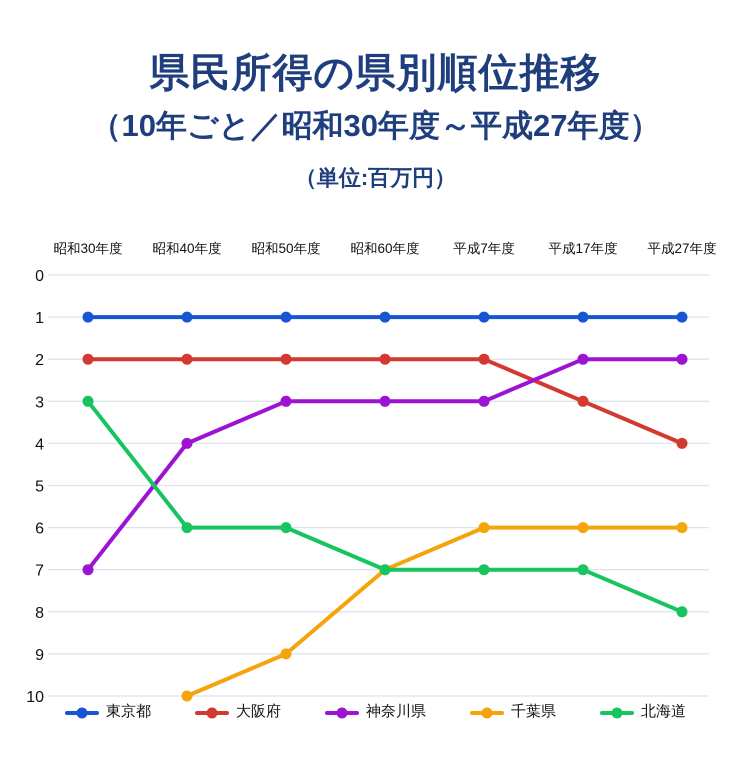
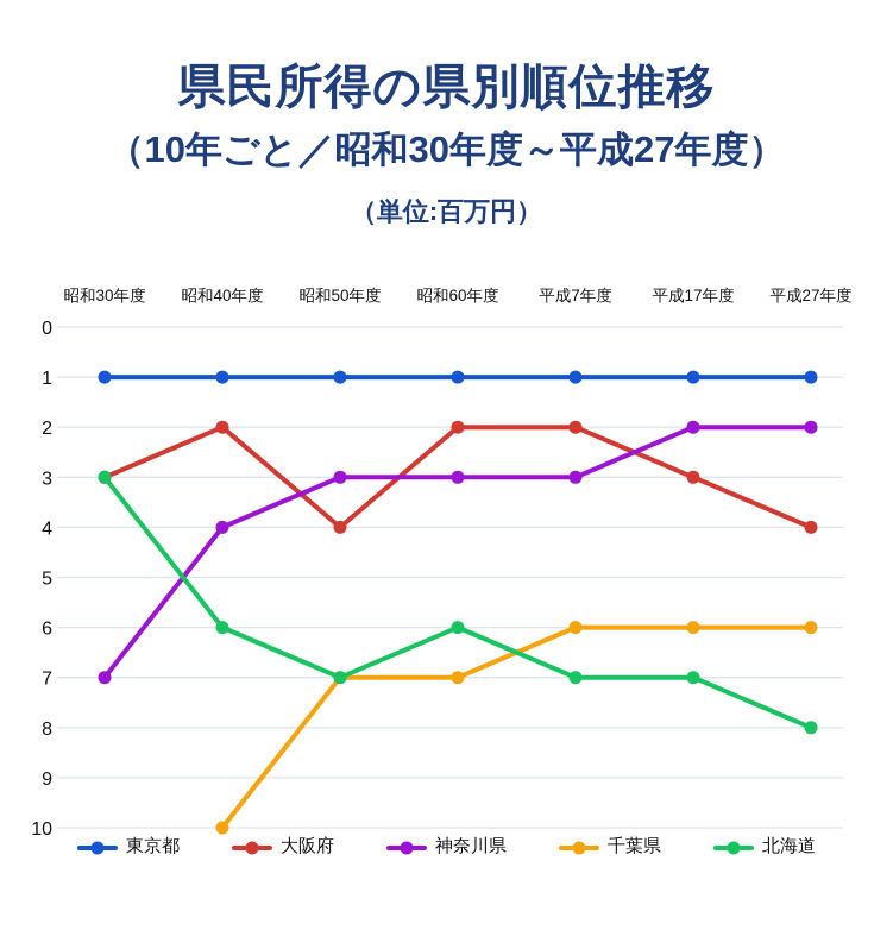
大阪府/昭和30年度: 2 -> 3
大阪府/昭和50年度: 2 -> 4
千葉県/昭和50年度: 9 -> 7
北海道/昭和50年度: 6 -> 7
北海道/昭和60年度: 7 -> 6
